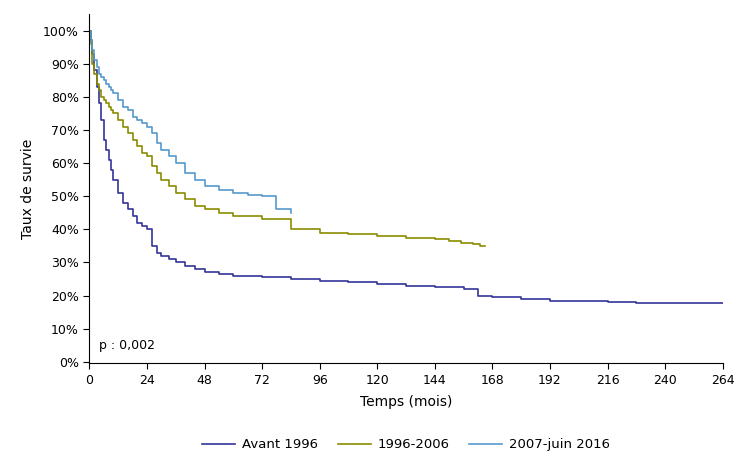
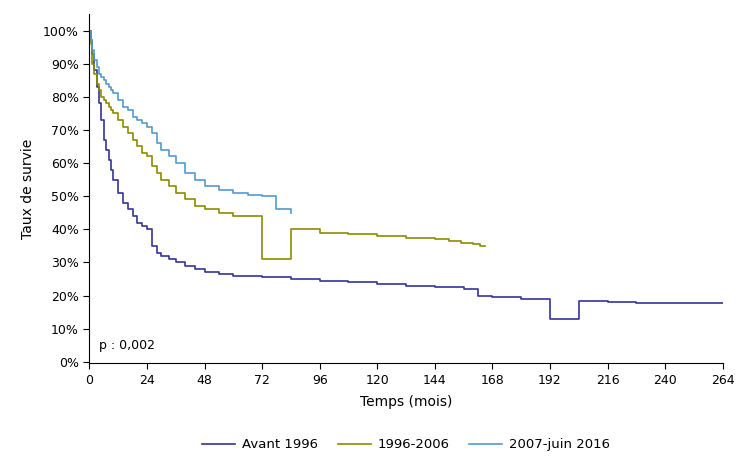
1996-2006/72: 43.0% -> 31.0%
Avant 1996/192: 18.5% -> 13.0%
